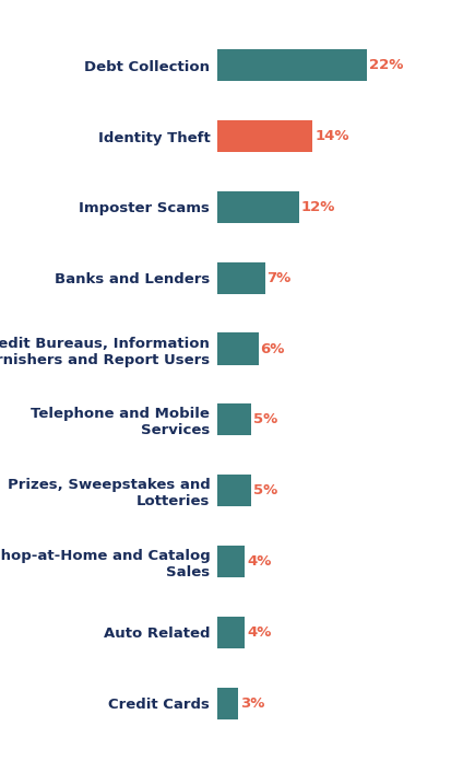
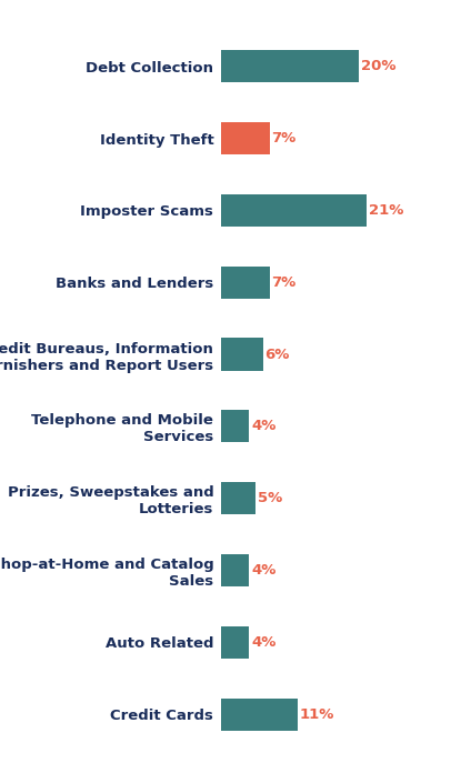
Debt Collection: 22% -> 20%
Identity Theft: 14% -> 7%
Imposter Scams: 12% -> 21%
Telephone and Mobile Services: 5% -> 4%
Credit Cards: 3% -> 11%
